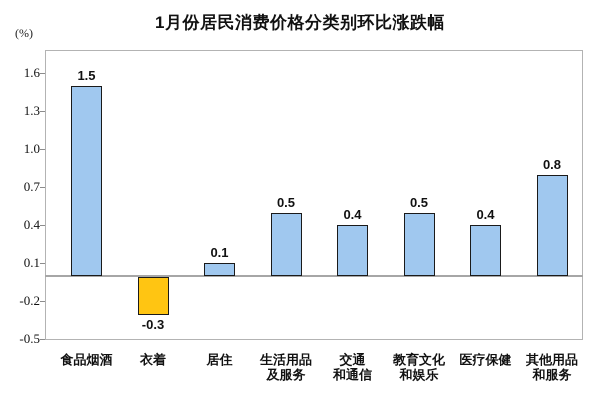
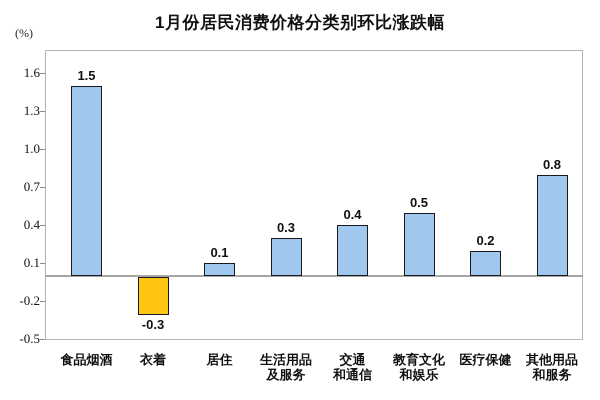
生活用品 及服务: 0.5 -> 0.3
医疗保健: 0.4 -> 0.2
